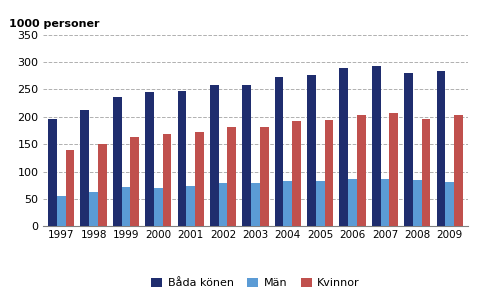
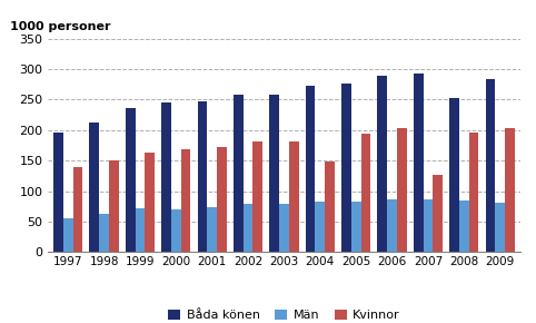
Kvinnor/2004: 193 -> 148
Kvinnor/2007: 207 -> 126
Båda könen/2008: 280 -> 252
